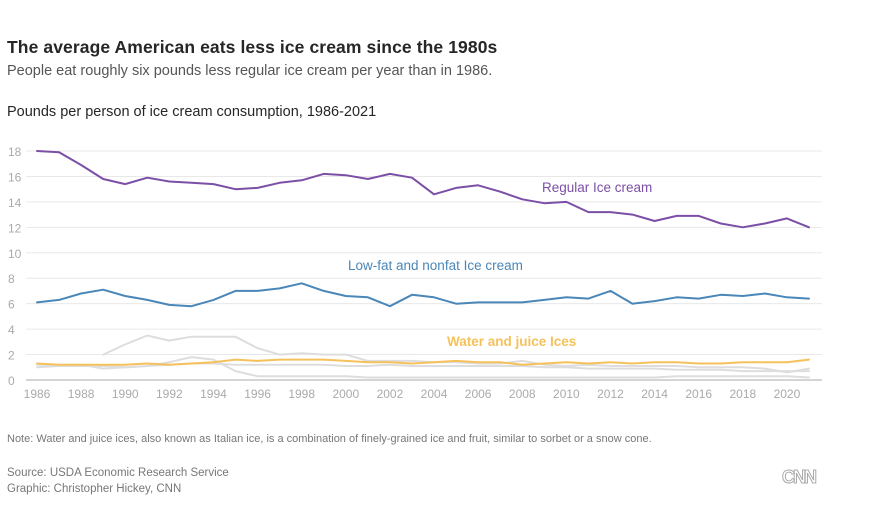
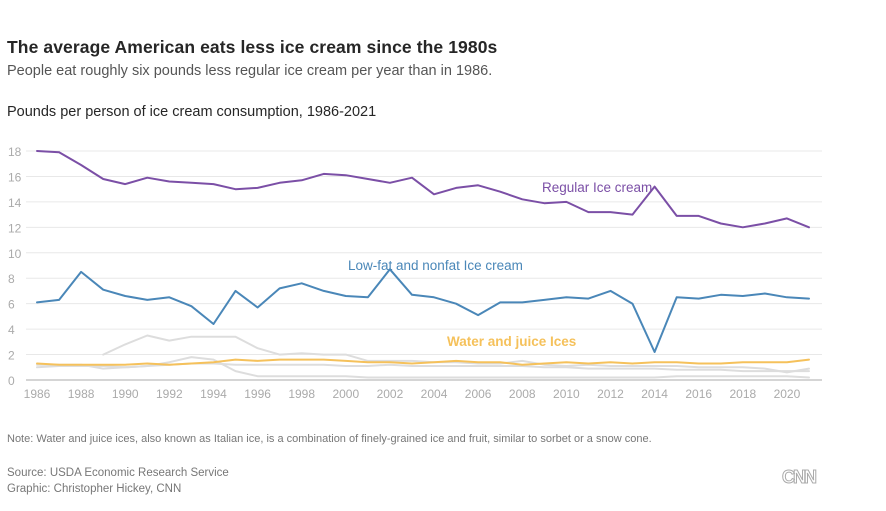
Low-fat and nonfat Ice cream/1988: 6.8 -> 8.5
Low-fat and nonfat Ice cream/1992: 5.9 -> 6.5
Low-fat and nonfat Ice cream/1994: 6.3 -> 4.4
Low-fat and nonfat Ice cream/1996: 7.0 -> 5.7
Regular Ice cream/2002: 16.2 -> 15.5
Low-fat and nonfat Ice cream/2002: 5.8 -> 8.7
Low-fat and nonfat Ice cream/2006: 6.1 -> 5.1
Regular Ice cream/2014: 12.5 -> 15.2
Low-fat and nonfat Ice cream/2014: 6.2 -> 2.2
